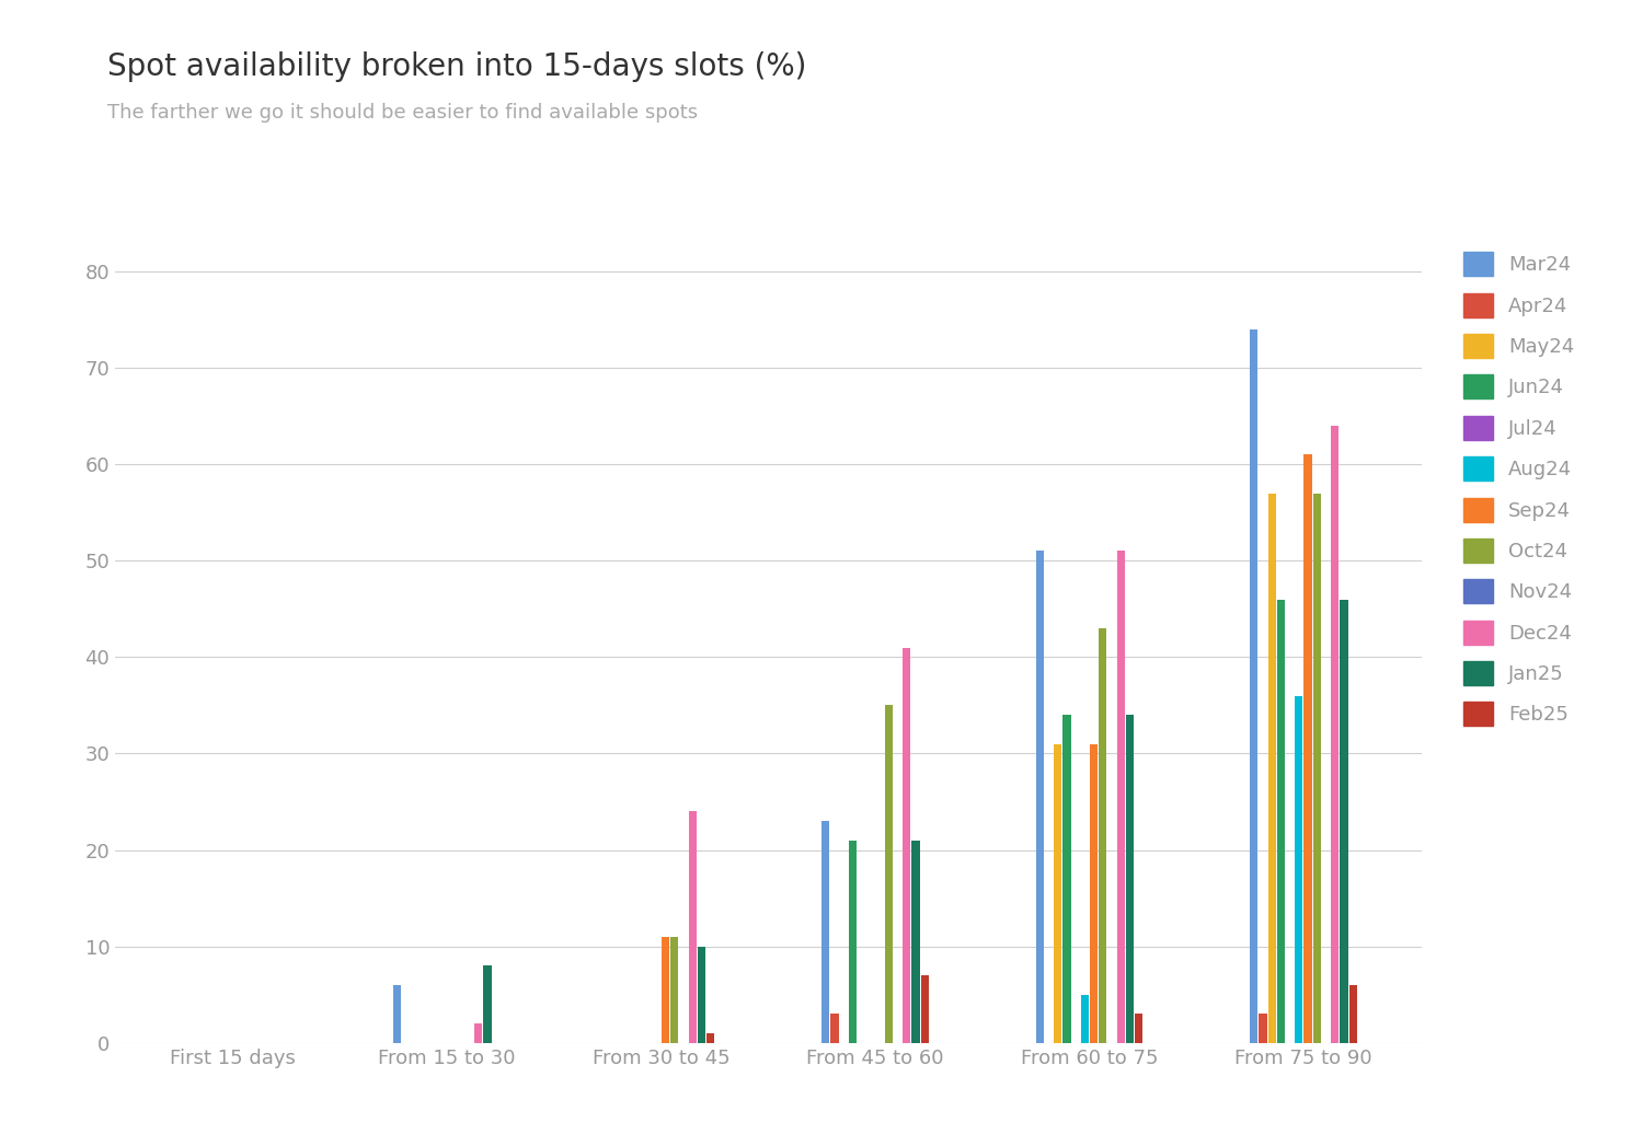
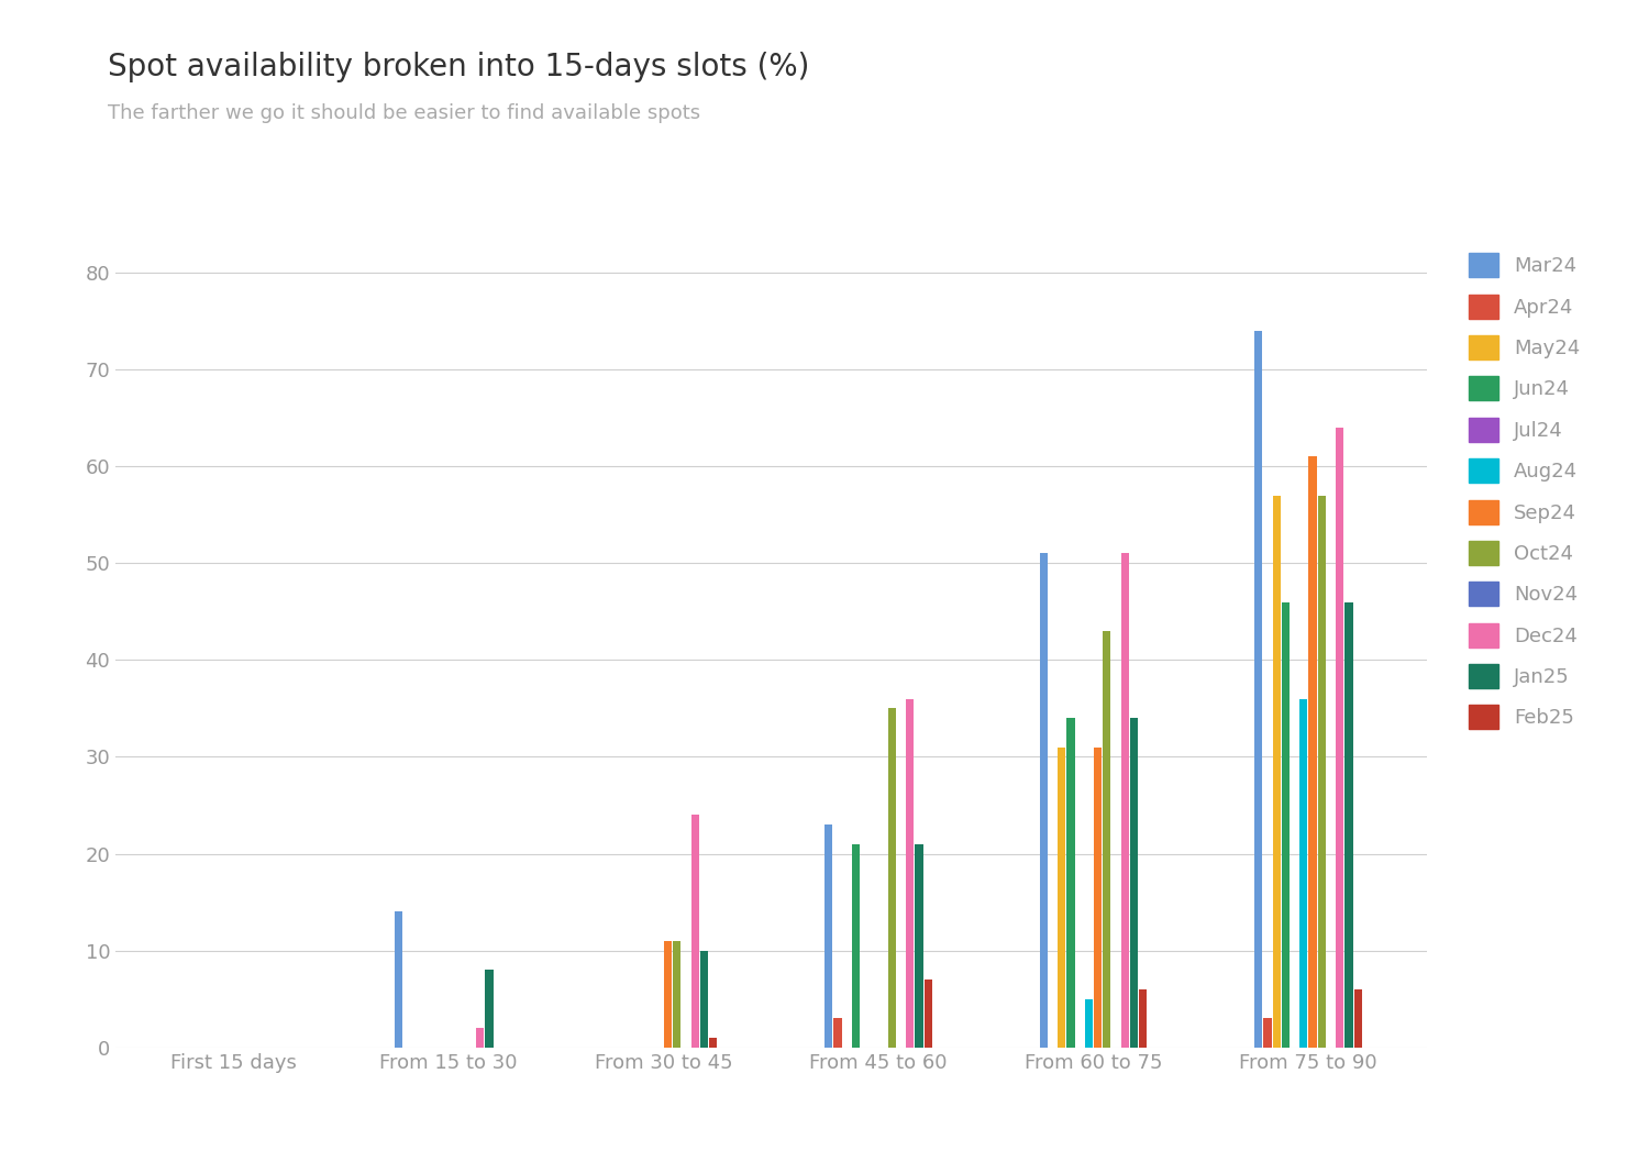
Mar24/From 15 to 30: 6 -> 14
Dec24/From 45 to 60: 41 -> 36
Feb25/From 60 to 75: 3 -> 6
